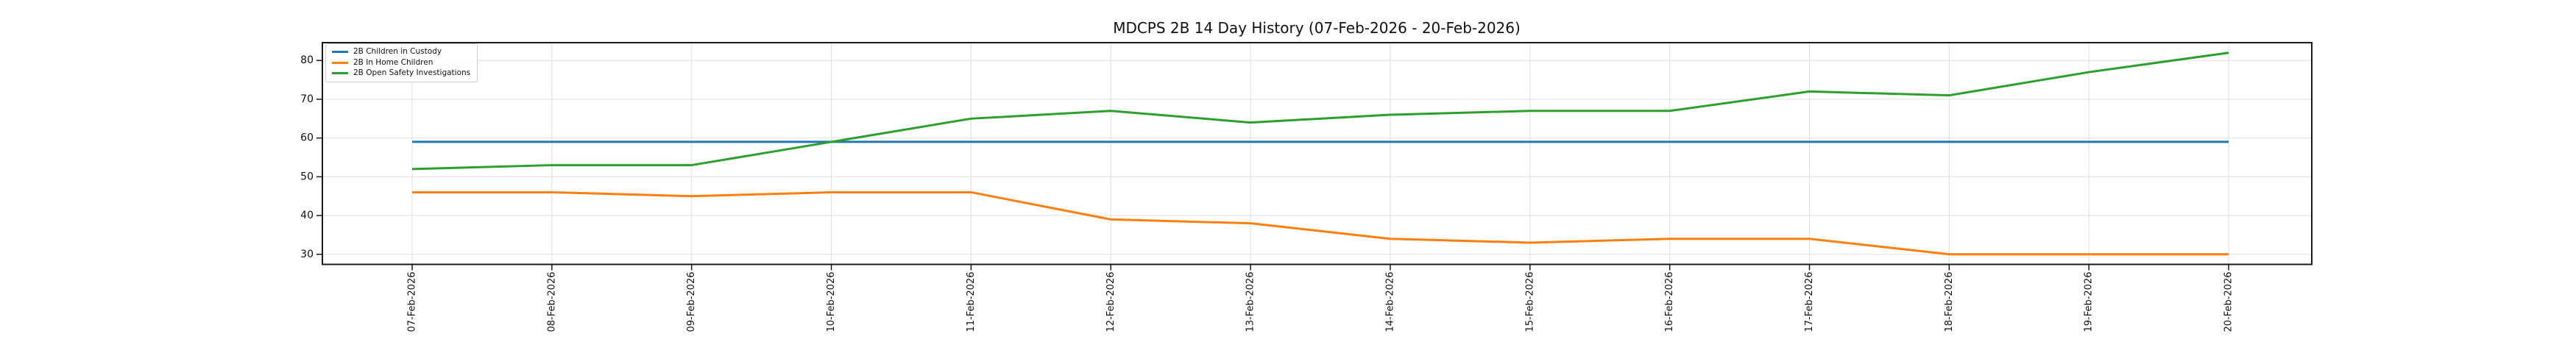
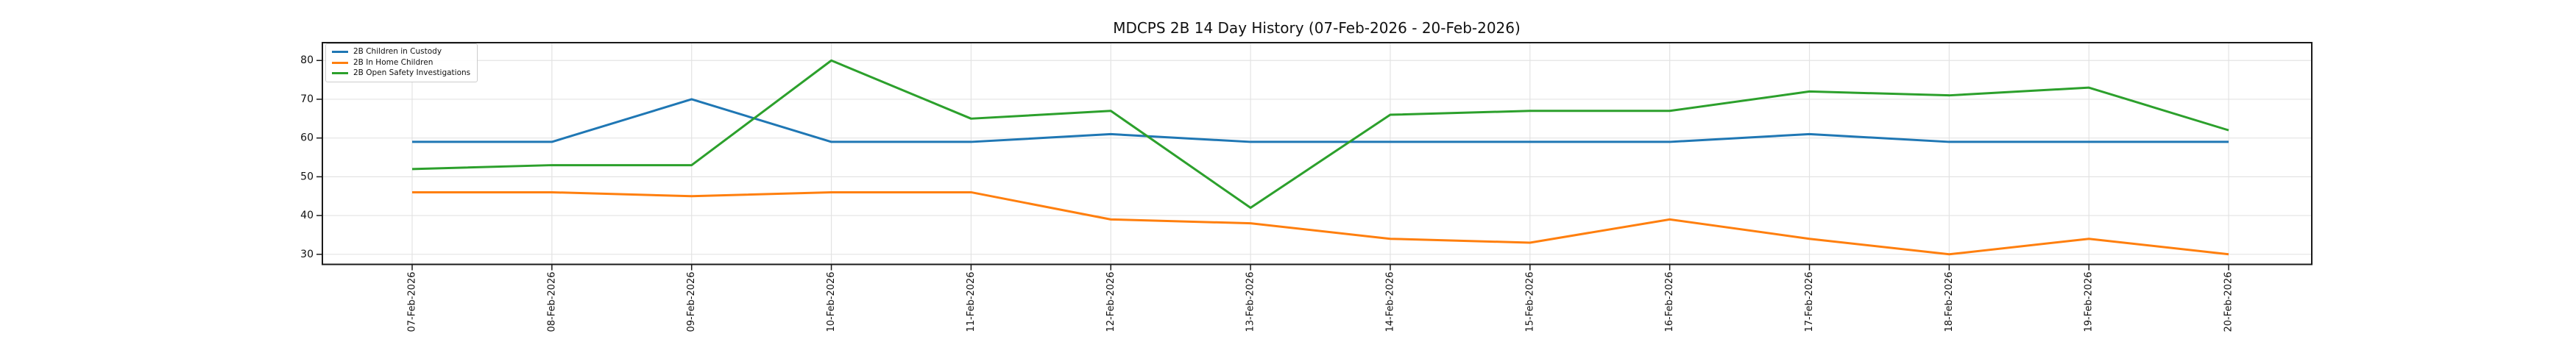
2B Children in Custody/09-Feb-2026: 59 -> 70
2B Open Safety Investigations/10-Feb-2026: 59 -> 80
2B Children in Custody/12-Feb-2026: 59 -> 61
2B Open Safety Investigations/13-Feb-2026: 64 -> 42
2B In Home Children/16-Feb-2026: 34 -> 39
2B Children in Custody/17-Feb-2026: 59 -> 61
2B In Home Children/19-Feb-2026: 30 -> 34
2B Open Safety Investigations/19-Feb-2026: 77 -> 73
2B Open Safety Investigations/20-Feb-2026: 82 -> 62
